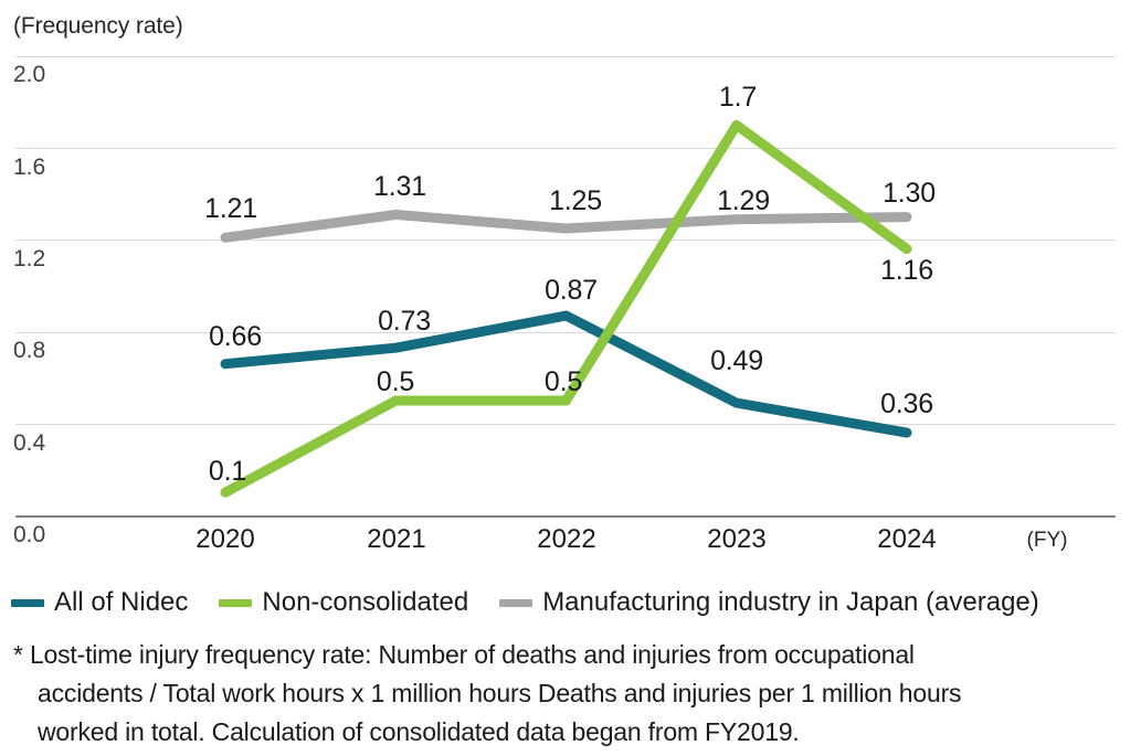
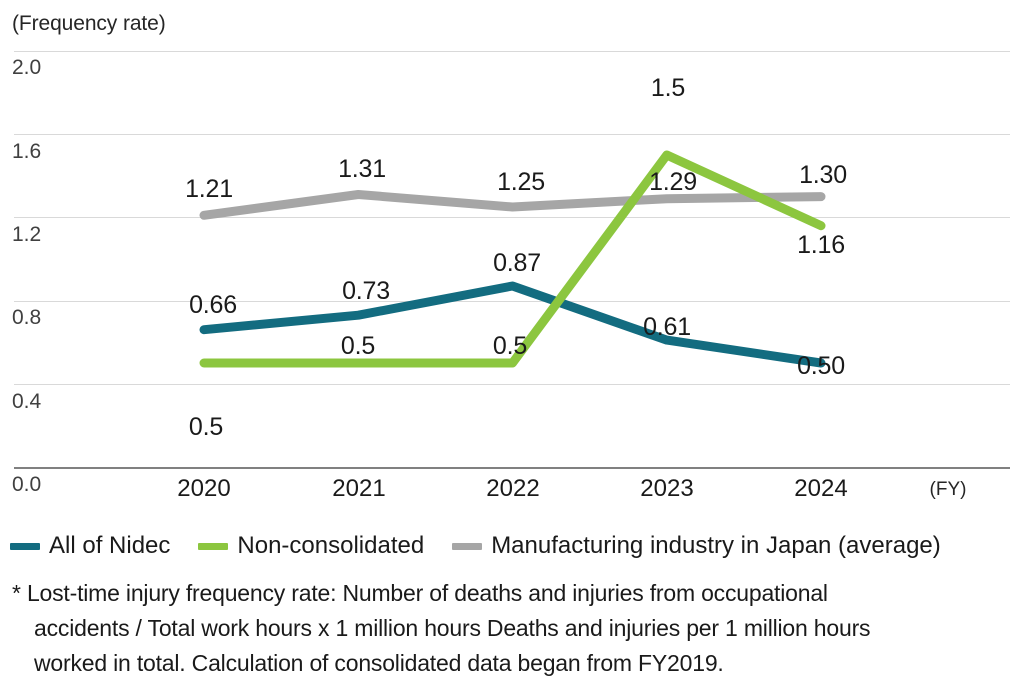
Non-consolidated/2020: 0.1 -> 0.5
All of Nidec/2023: 0.49 -> 0.61
Non-consolidated/2023: 1.7 -> 1.5
All of Nidec/2024: 0.36 -> 0.50
